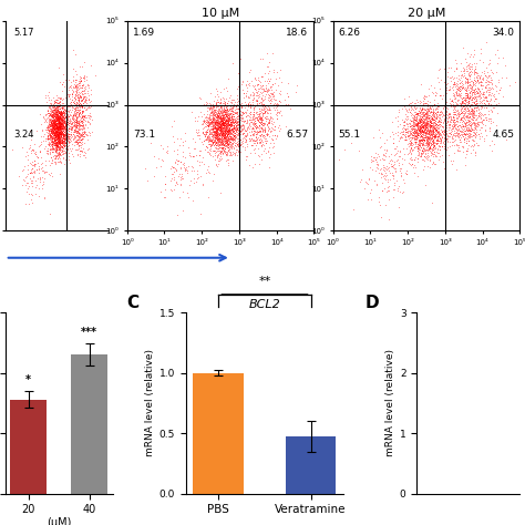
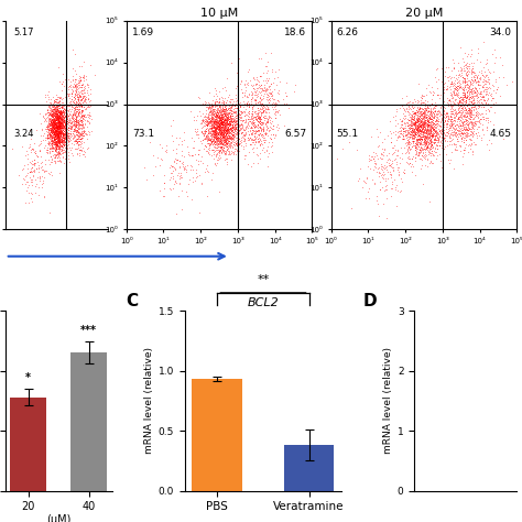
BCL2/PBS: 1.00 -> 0.93
BCL2/Veratramine: 0.47 -> 0.38
